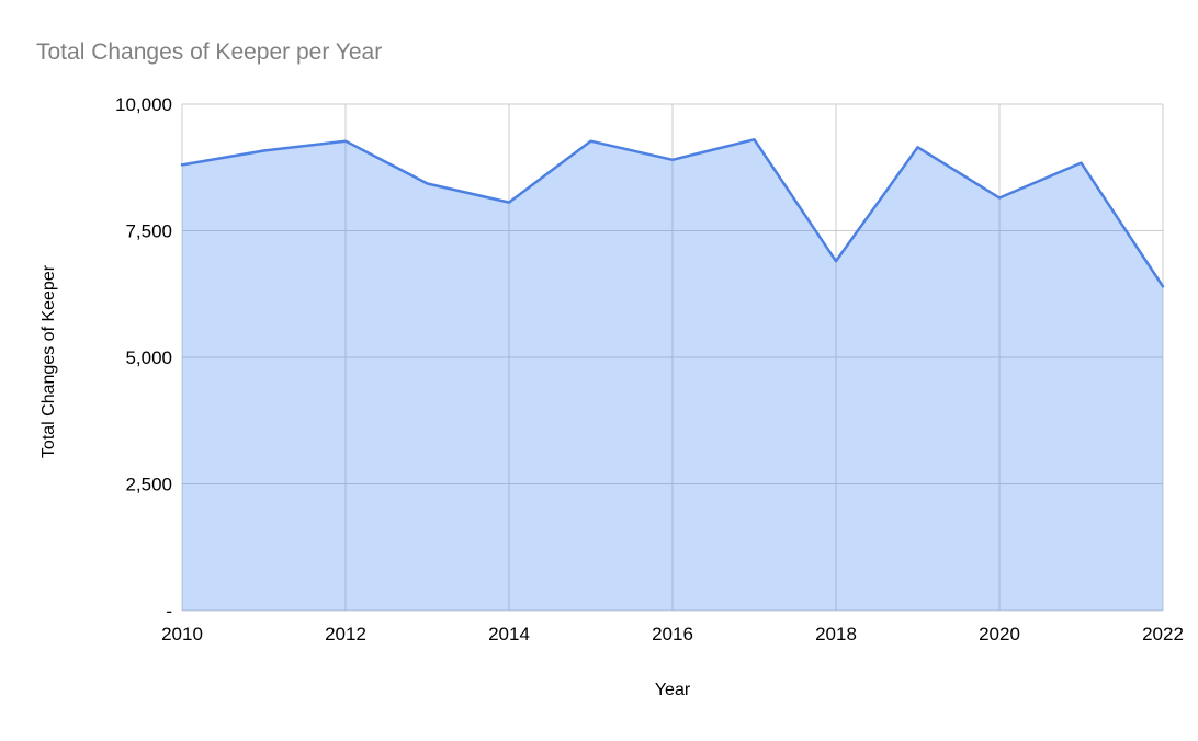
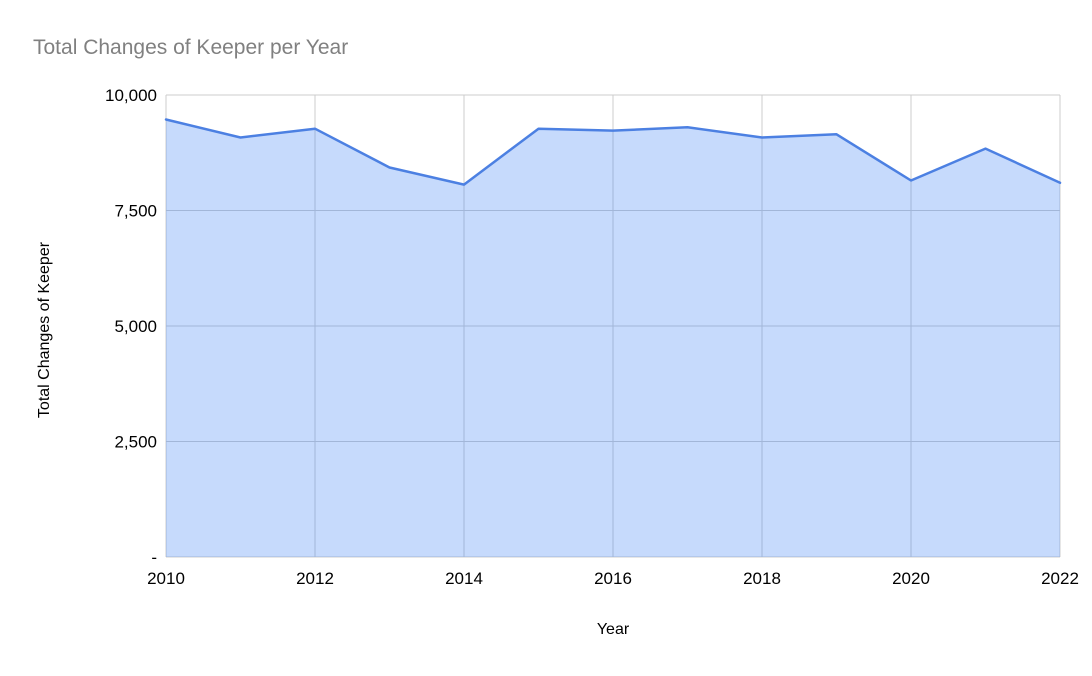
2010: 8800 -> 9500
2016: 8900 -> 9200
2018: 6900 -> 9100
2022: 6400 -> 8100
